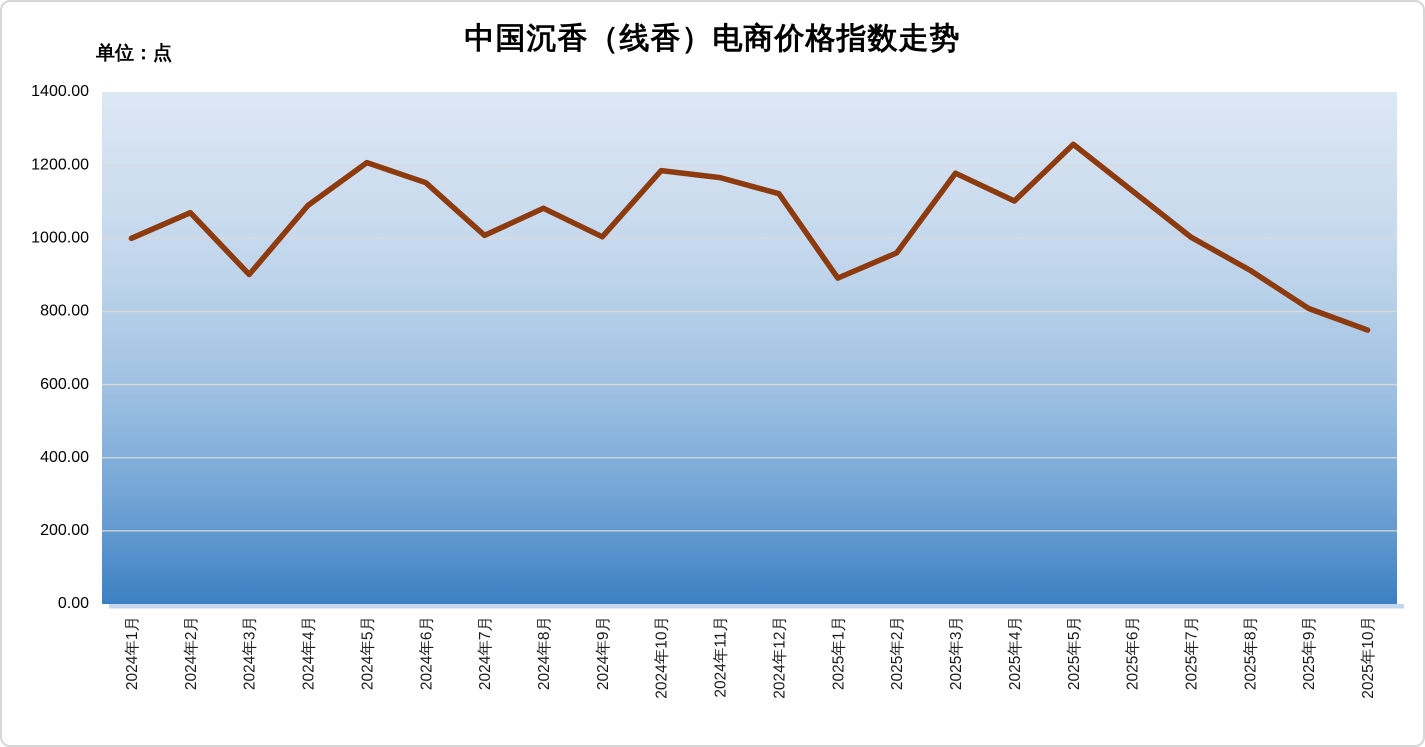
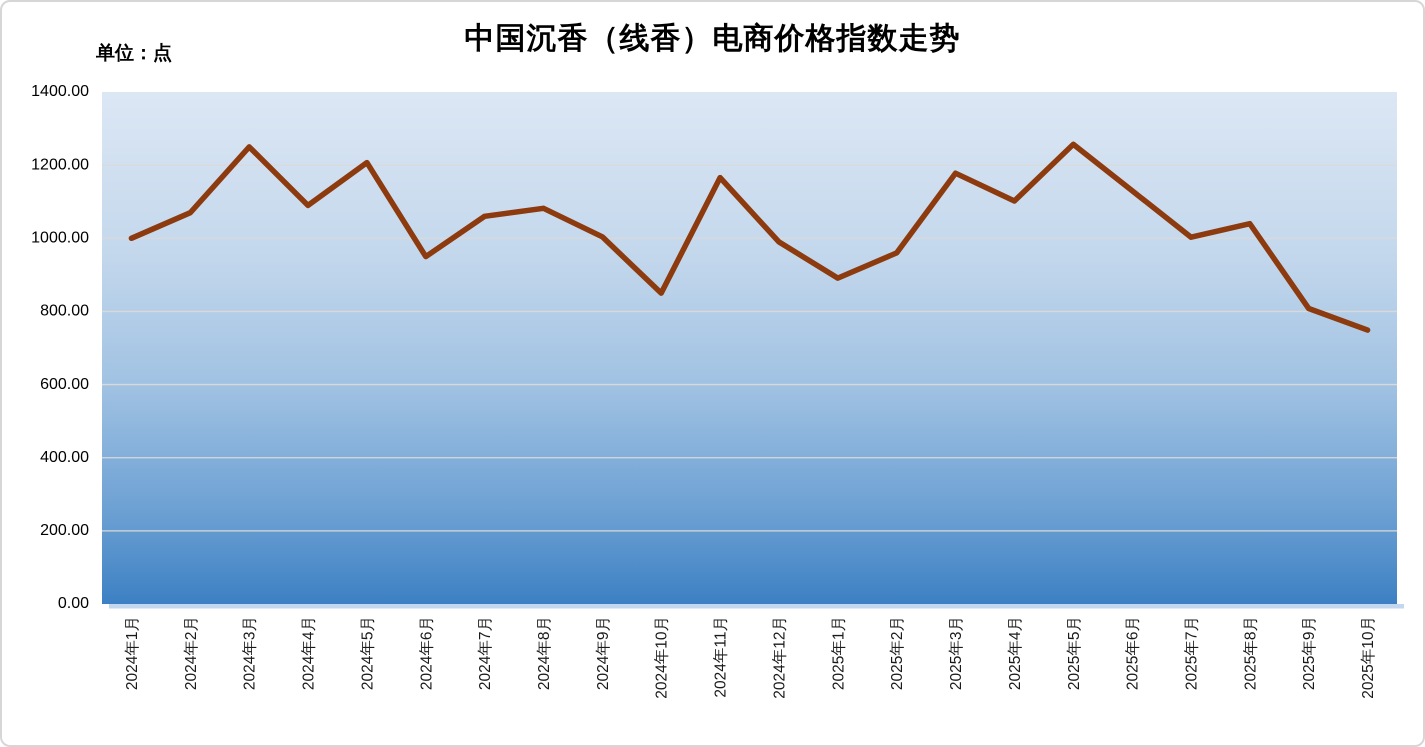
2024年3月: 900 -> 1250
2024年6月: 1150 -> 950
2024年7月: 1010 -> 1060
2024年10月: 1180 -> 850
2024年12月: 1120 -> 990
2025年8月: 910 -> 1040
